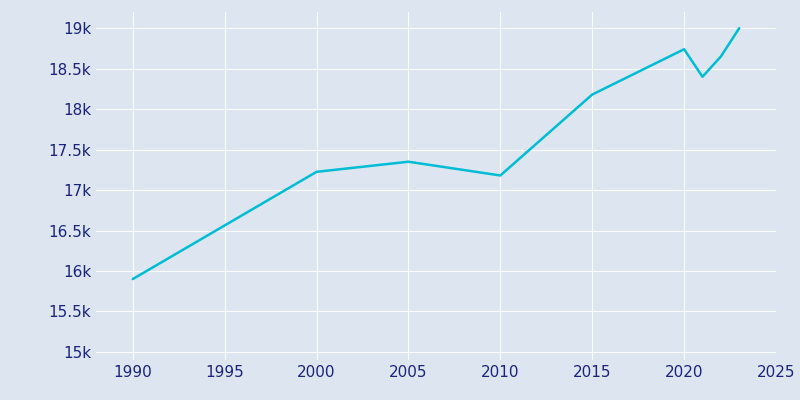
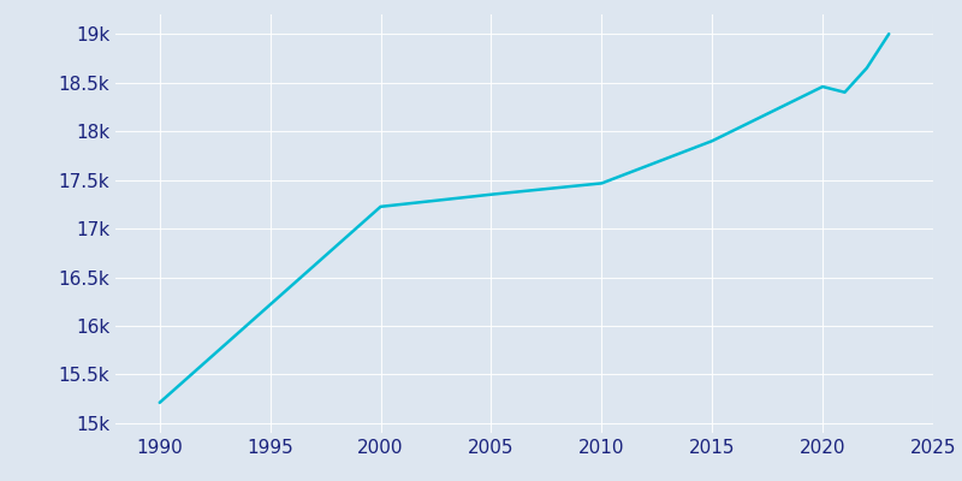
1990: 15.90k -> 15.21k
2010: 17.18k -> 17.46k
2015: 18.18k -> 17.90k
2020: 18.74k -> 18.46k
